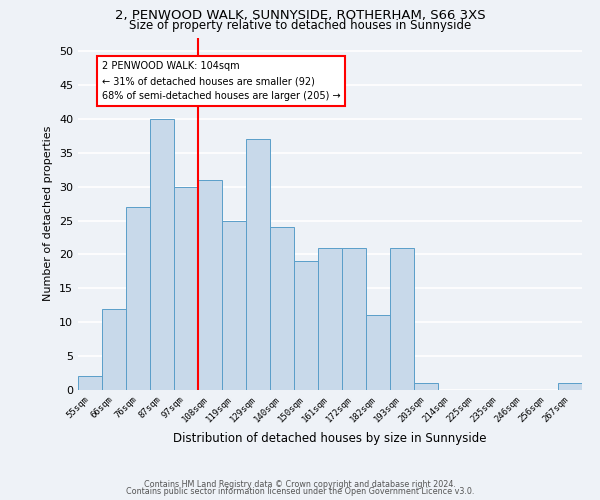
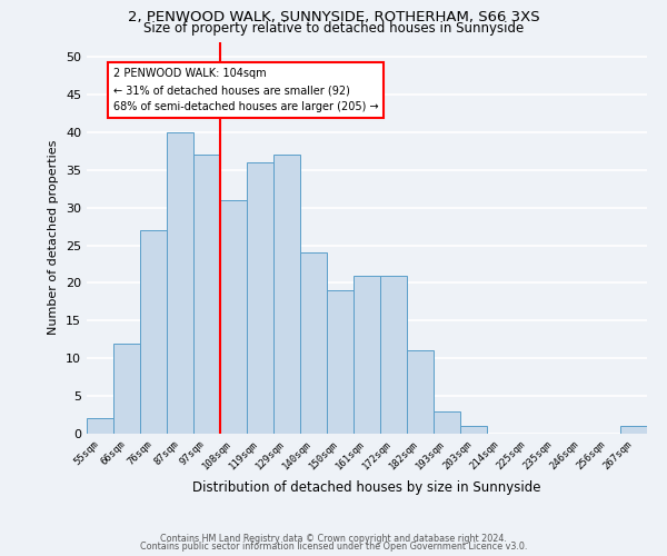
97sqm: 30 -> 37
119sqm: 25 -> 36
193sqm: 21 -> 3
